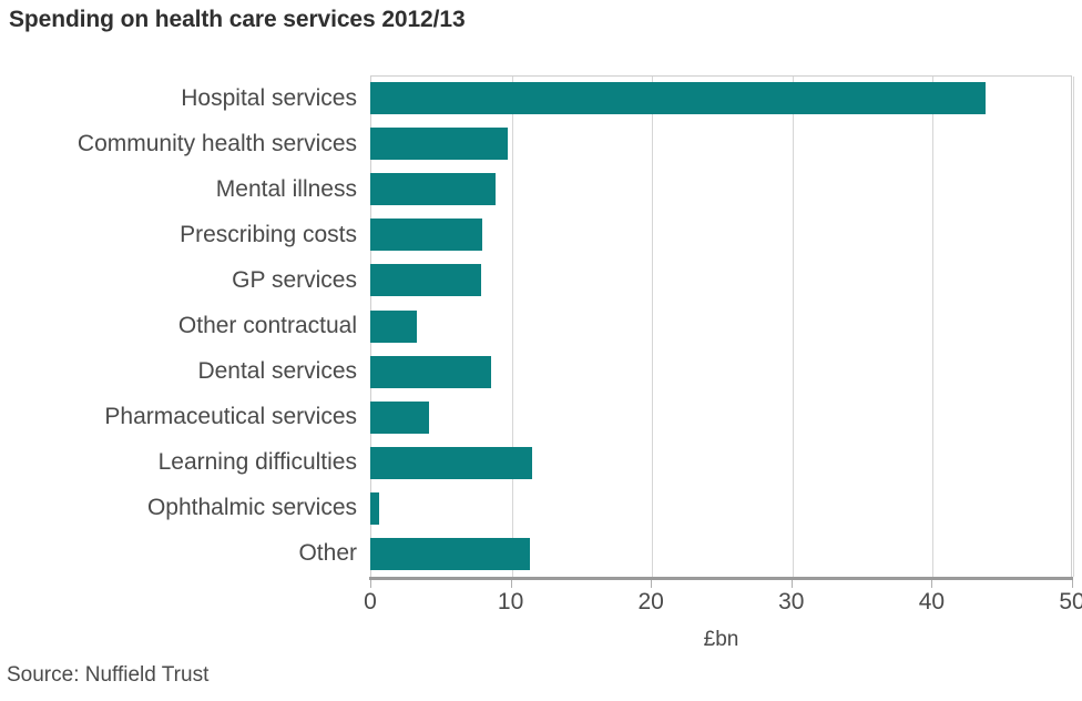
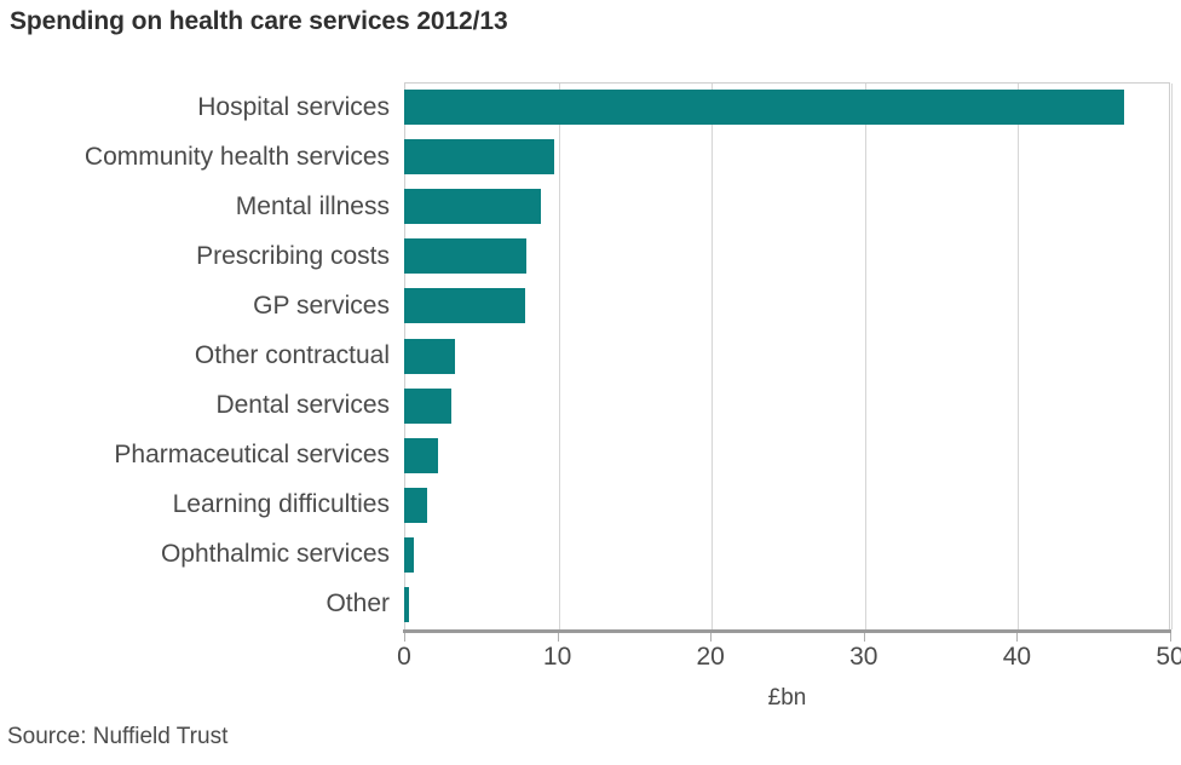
Hospital services: 43.8 -> 47.0
Dental services: 8.6 -> 3.1
Pharmaceutical services: 4.2 -> 2.2
Learning difficulties: 11.5 -> 1.5
Other: 11.4 -> 0.3
